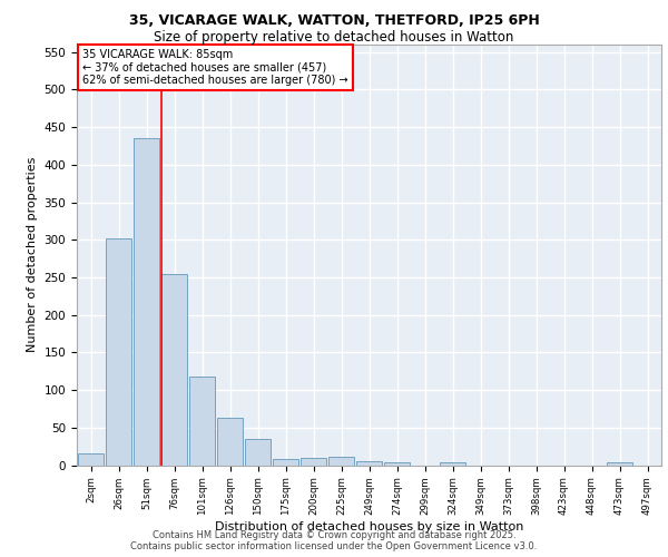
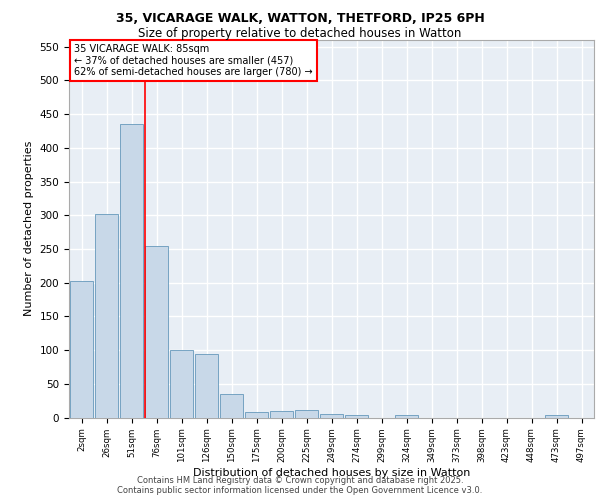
2sqm: 15 -> 202
101sqm: 118 -> 100
126sqm: 63 -> 94
